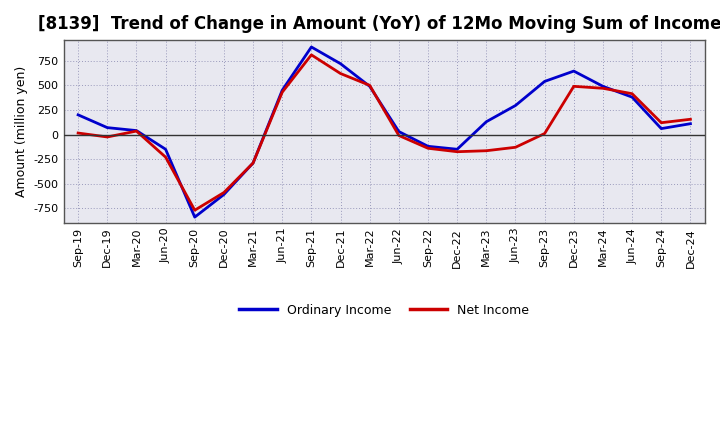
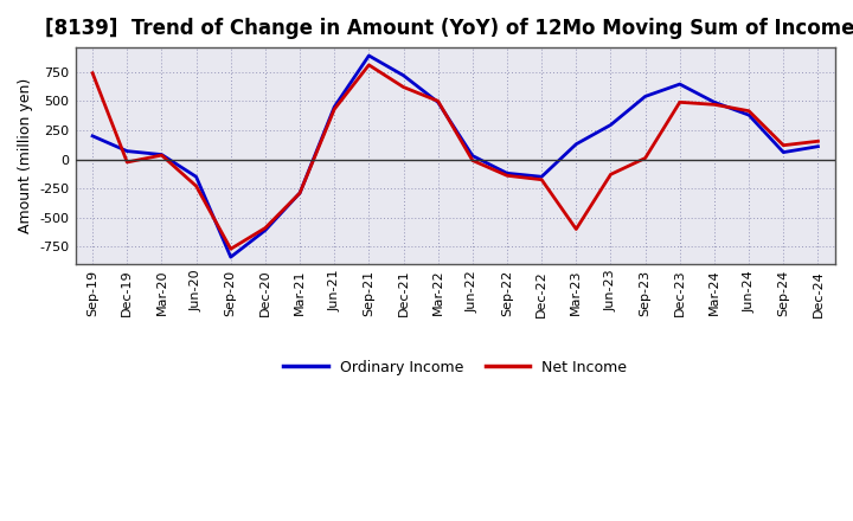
Net Income/Sep-19: 20 -> 740
Net Income/Mar-23: -160 -> -600
